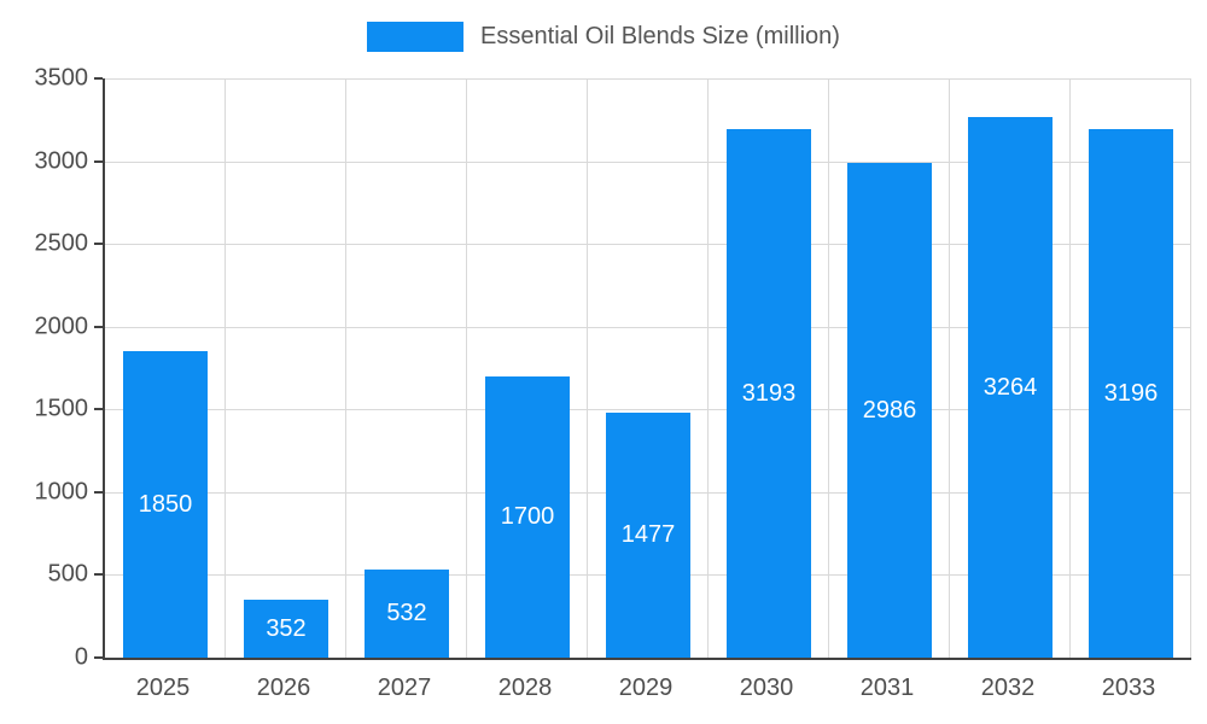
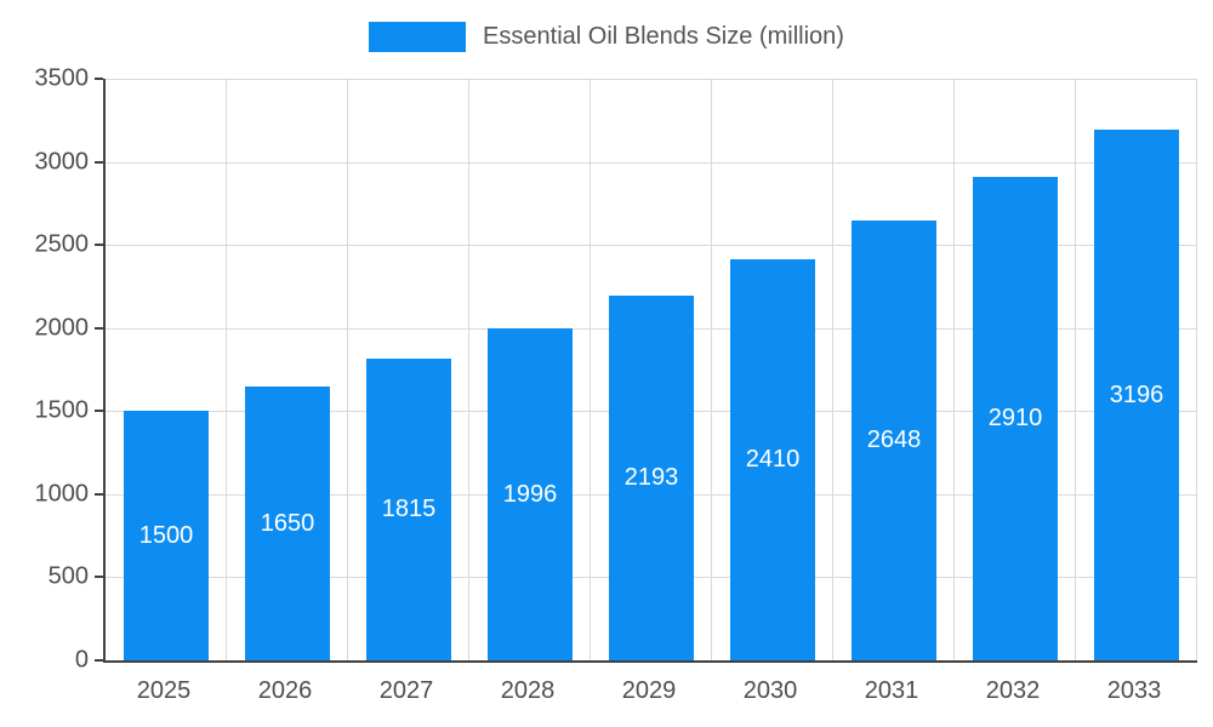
2025: 1850 -> 1500
2026: 352 -> 1650
2027: 532 -> 1815
2028: 1700 -> 1996
2029: 1477 -> 2193
2030: 3193 -> 2410
2031: 2986 -> 2648
2032: 3264 -> 2910
